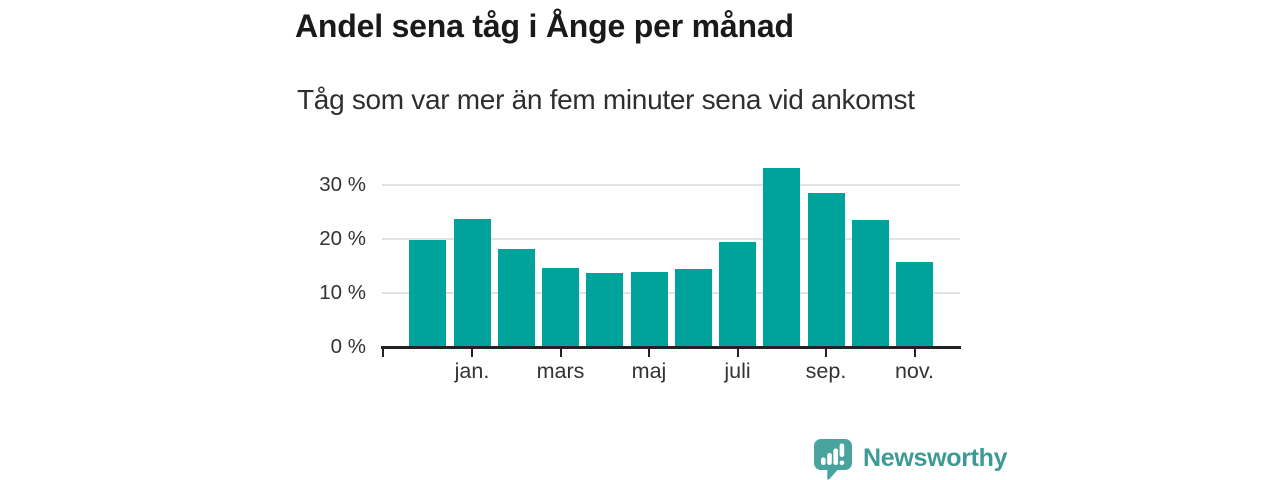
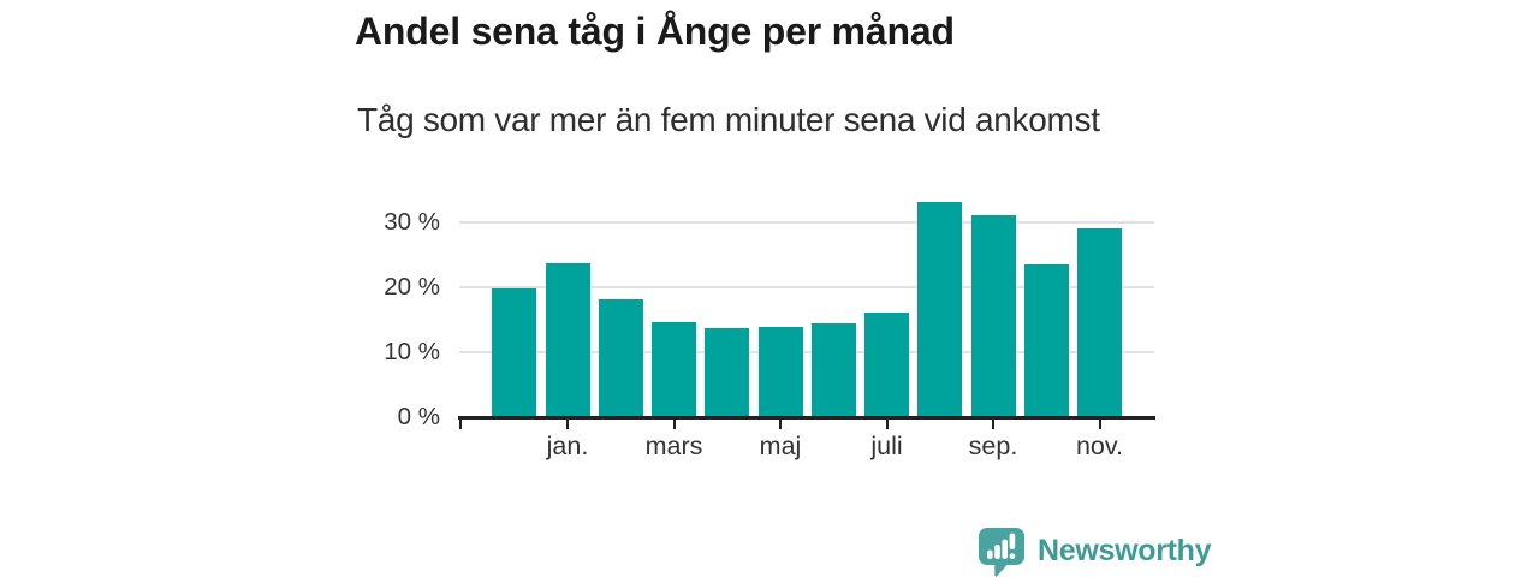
juli: 19% -> 16%
sep.: 28% -> 31%
nov.: 16% -> 29%
